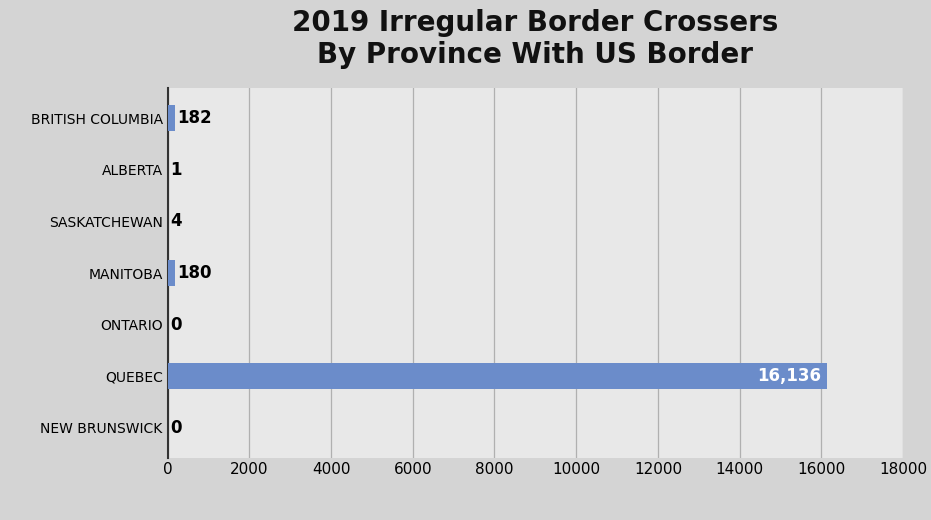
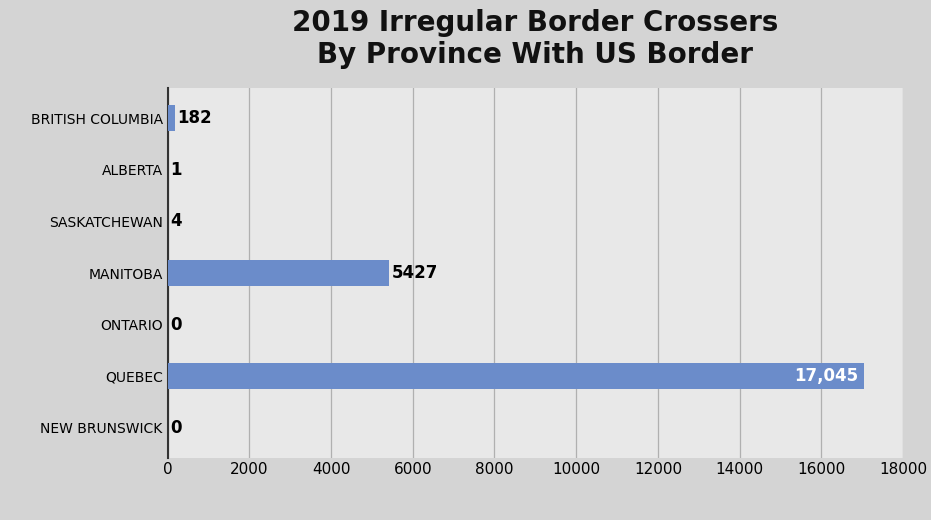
MANITOBA: 180 -> 5427
QUEBEC: 16,136 -> 17,045
